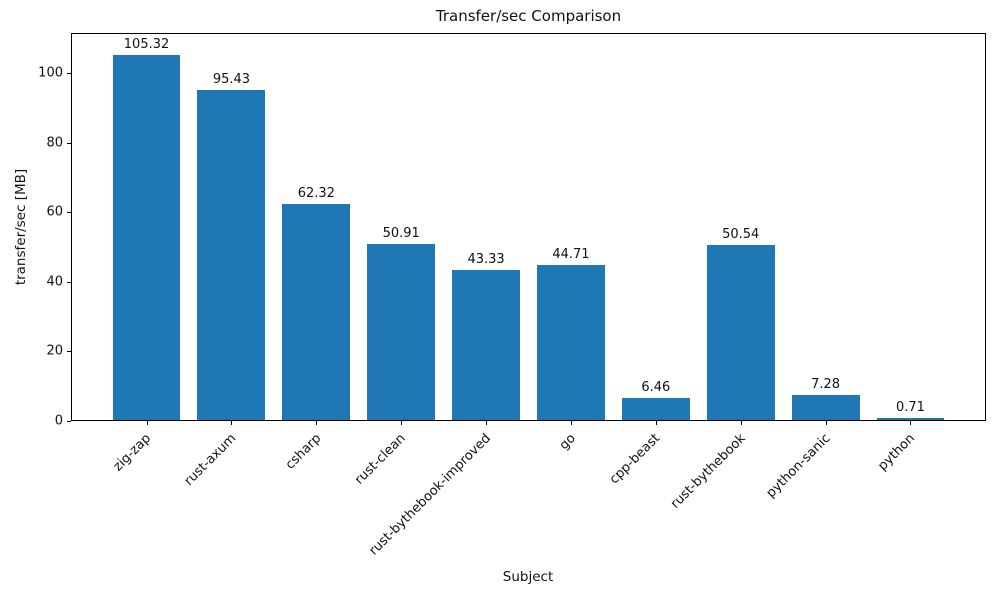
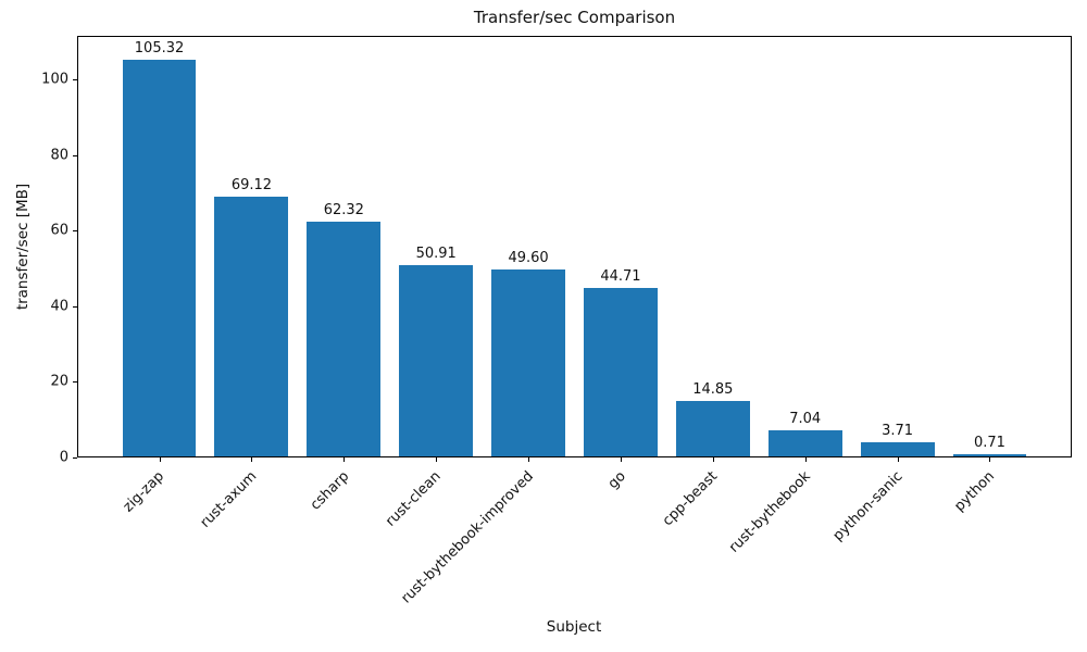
rust-axum: 95.43 -> 69.12
rust-bythebook-improved: 43.33 -> 49.60
cpp-beast: 6.46 -> 14.85
rust-bythebook: 50.54 -> 7.04
python-sanic: 7.28 -> 3.71
